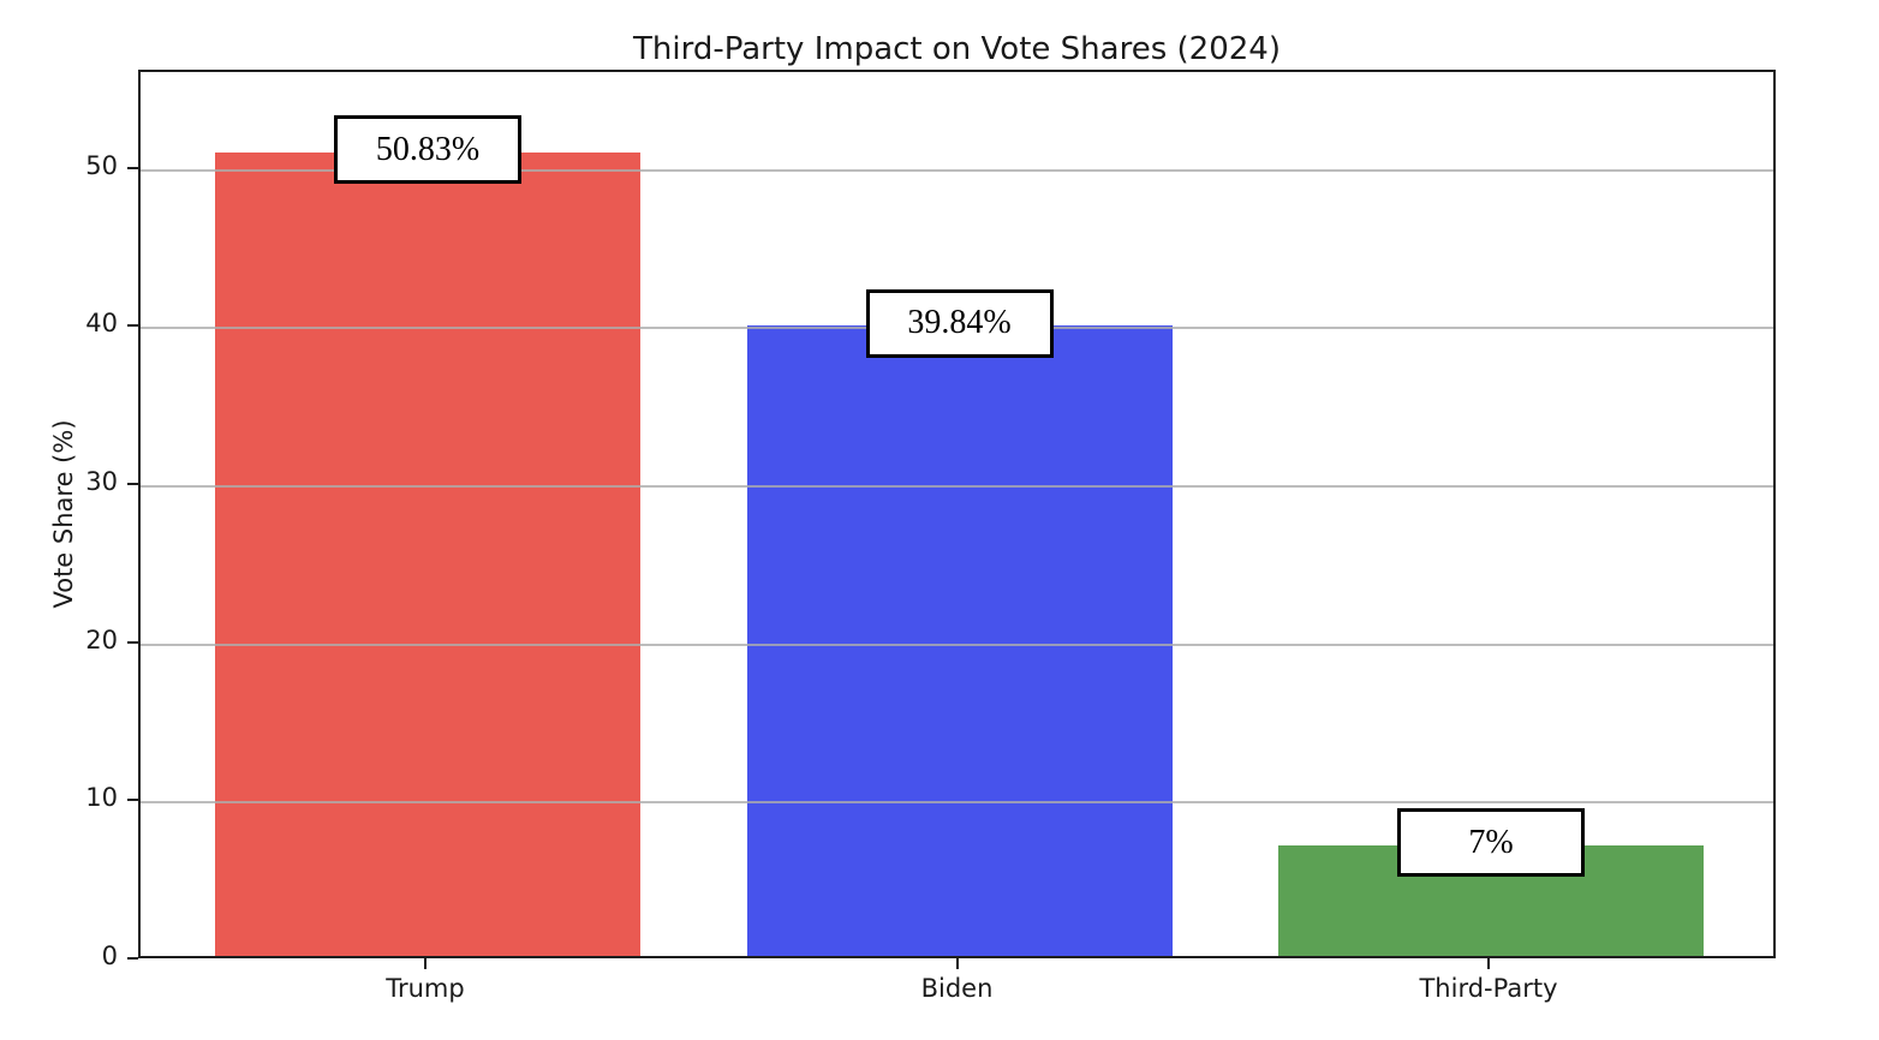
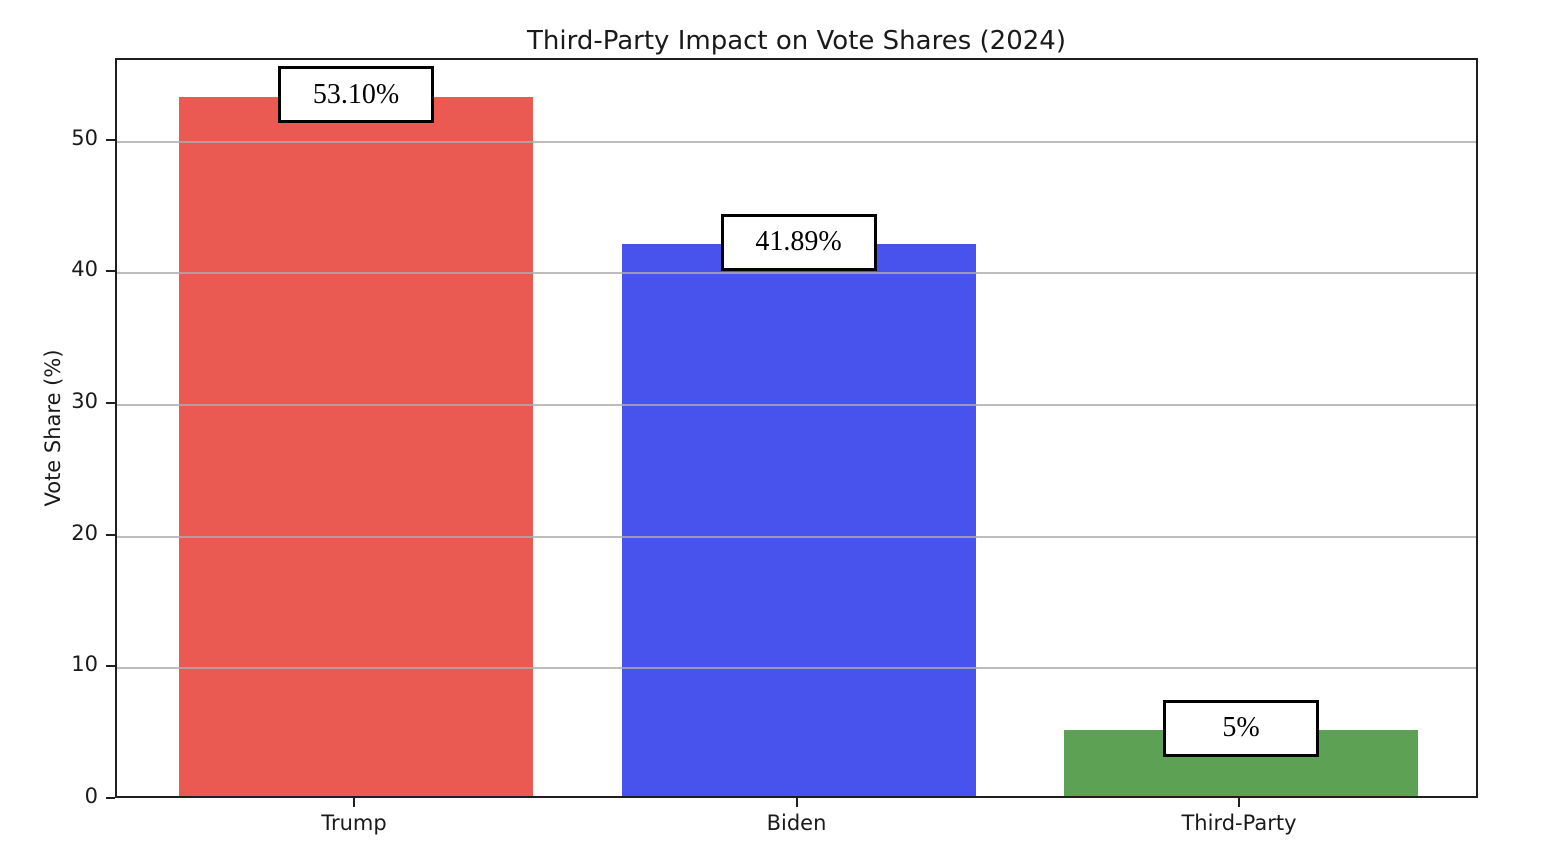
Trump: 50.83% -> 53.10%
Biden: 39.84% -> 41.89%
Third-Party: 7% -> 5%
